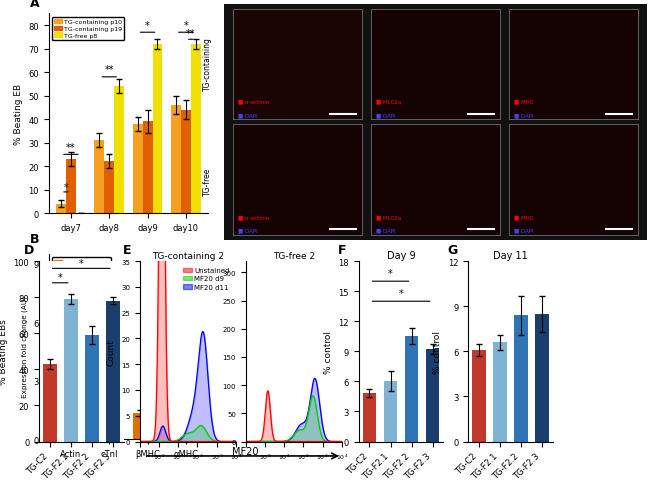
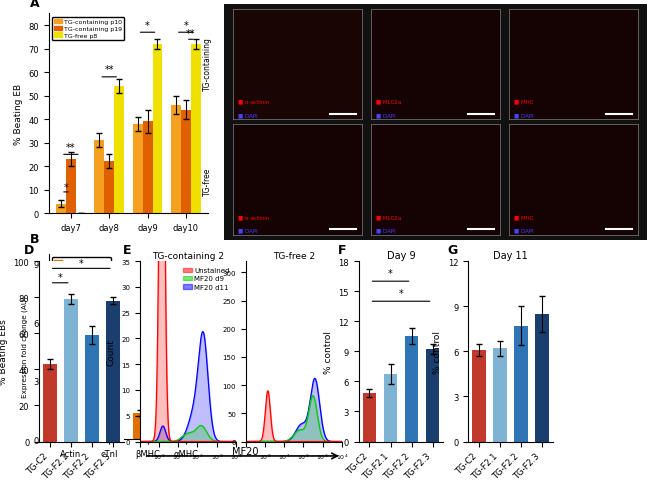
Day 9/TG-F2.1: 6.0 -> 6.7
Day 11/TG-F2.1: 6.6 -> 6.2
Day 11/TG-F2.2: 8.4 -> 7.7
